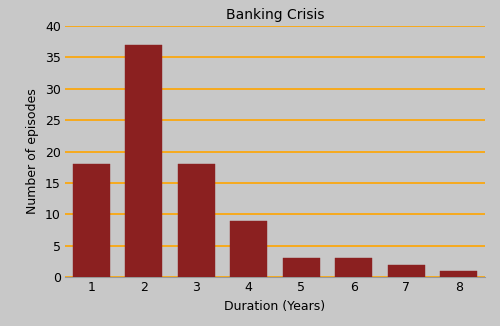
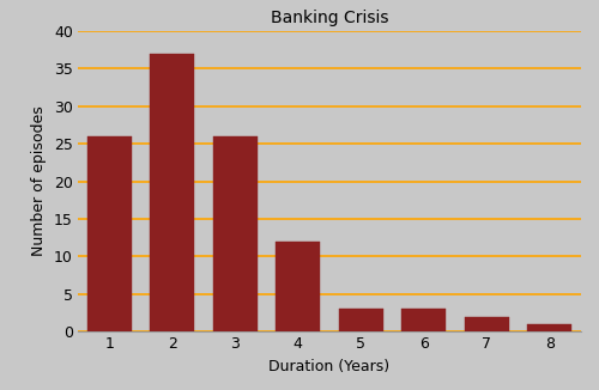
1: 18 -> 26
3: 18 -> 26
4: 9 -> 12
